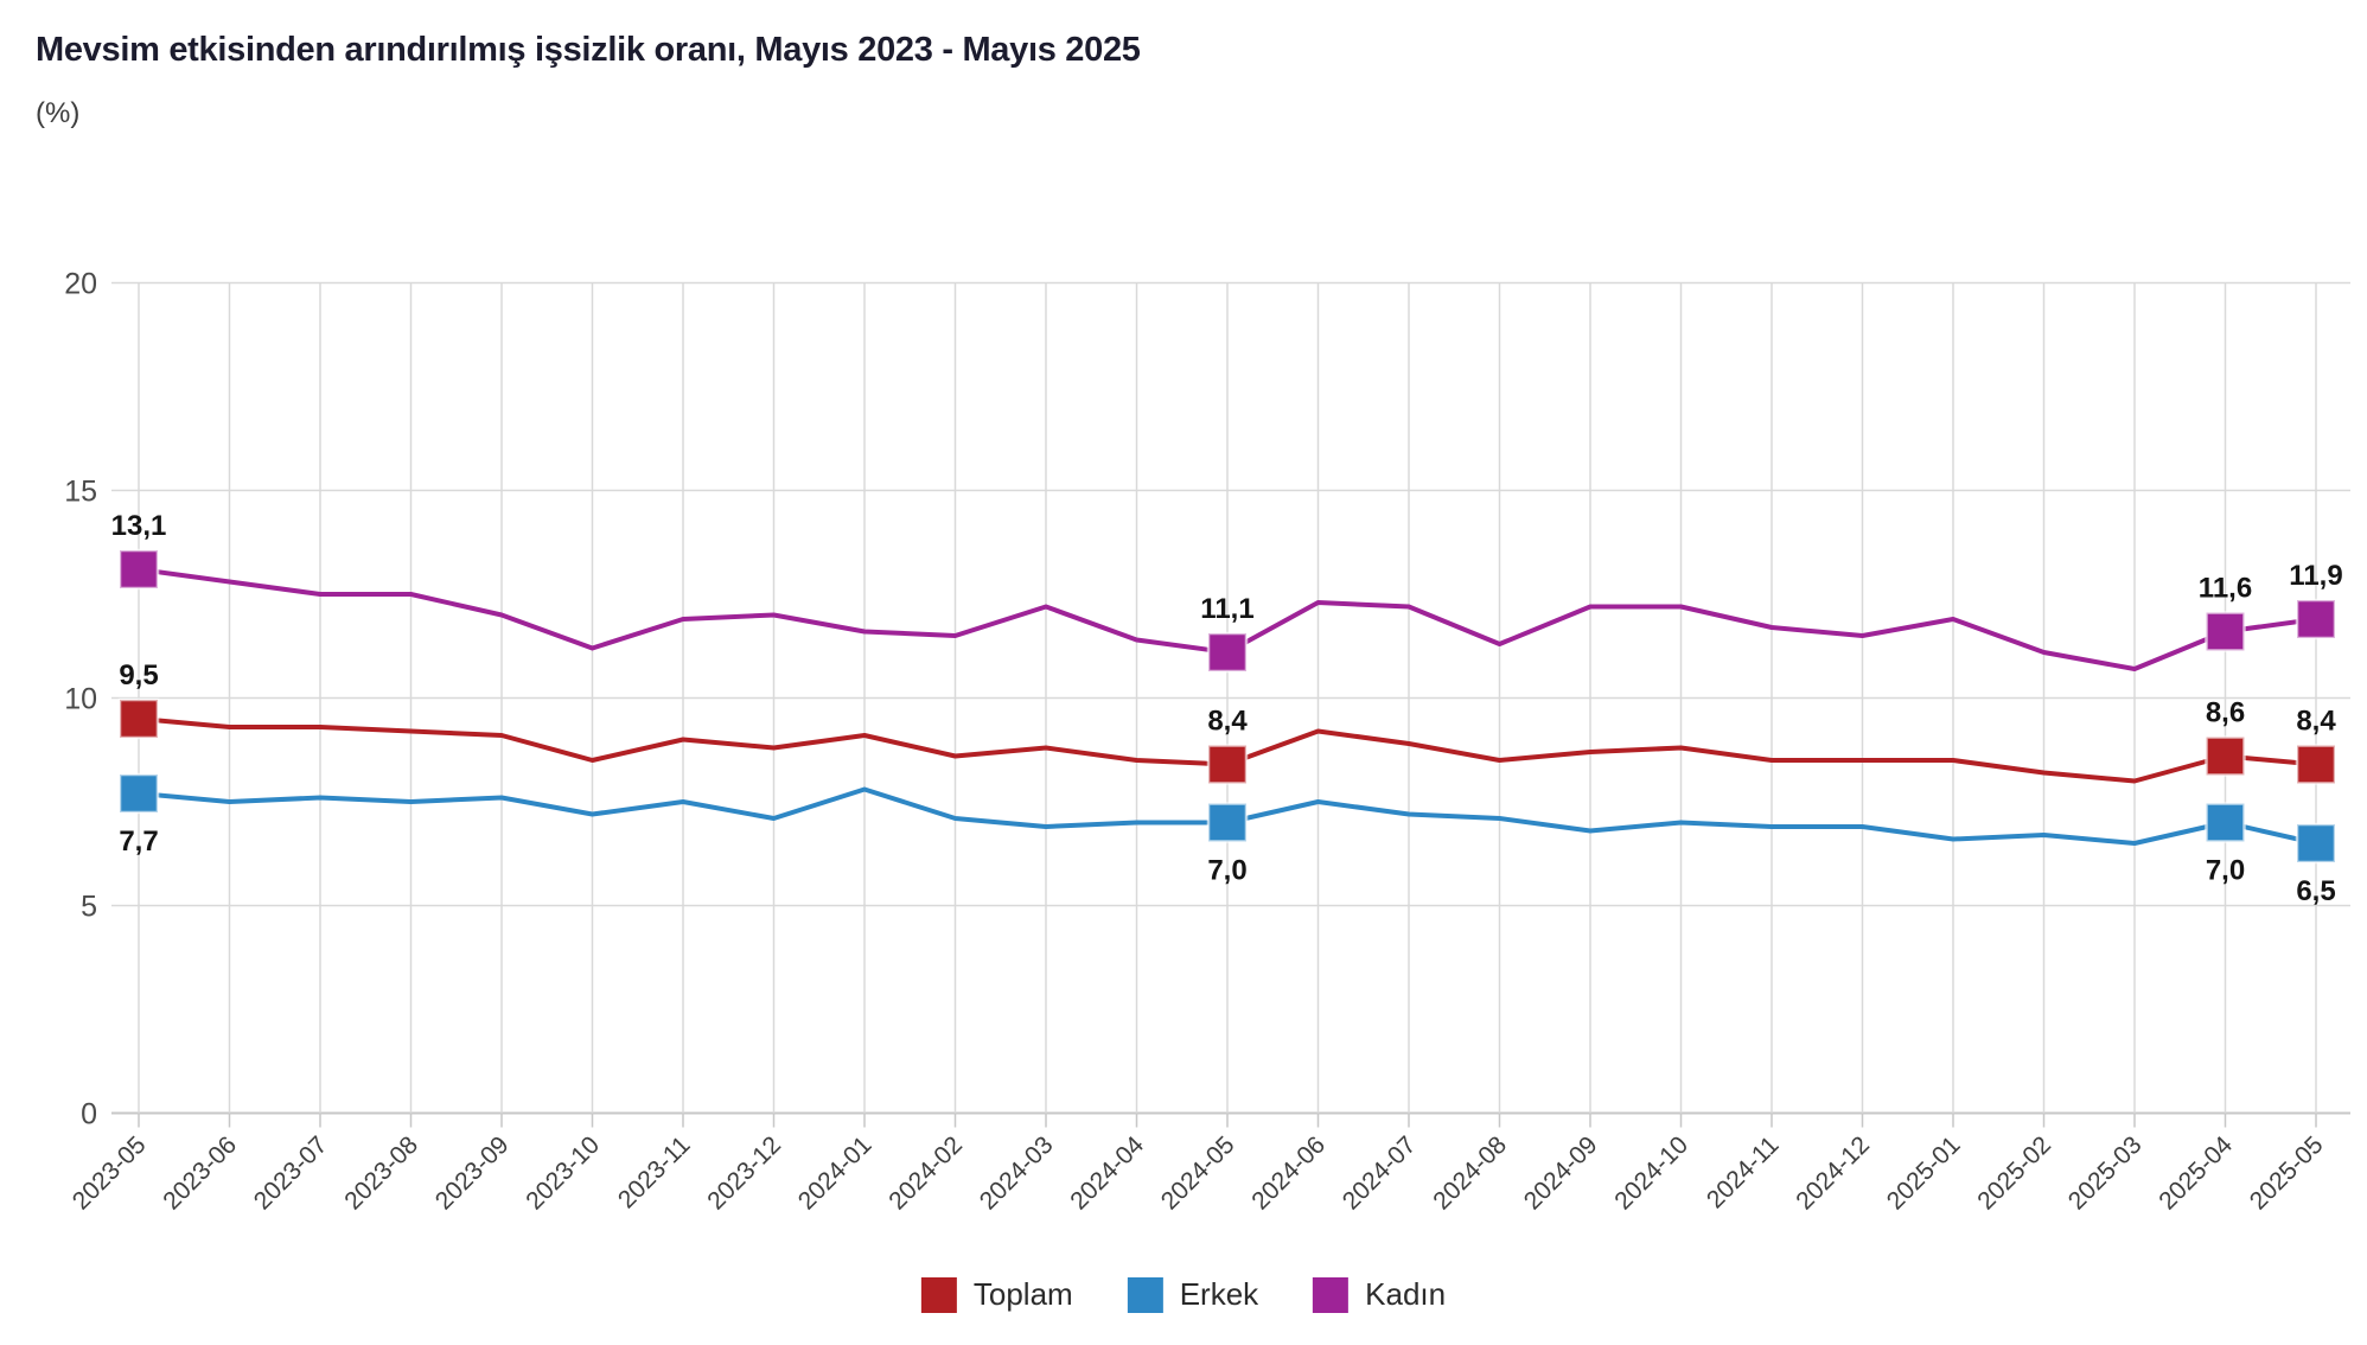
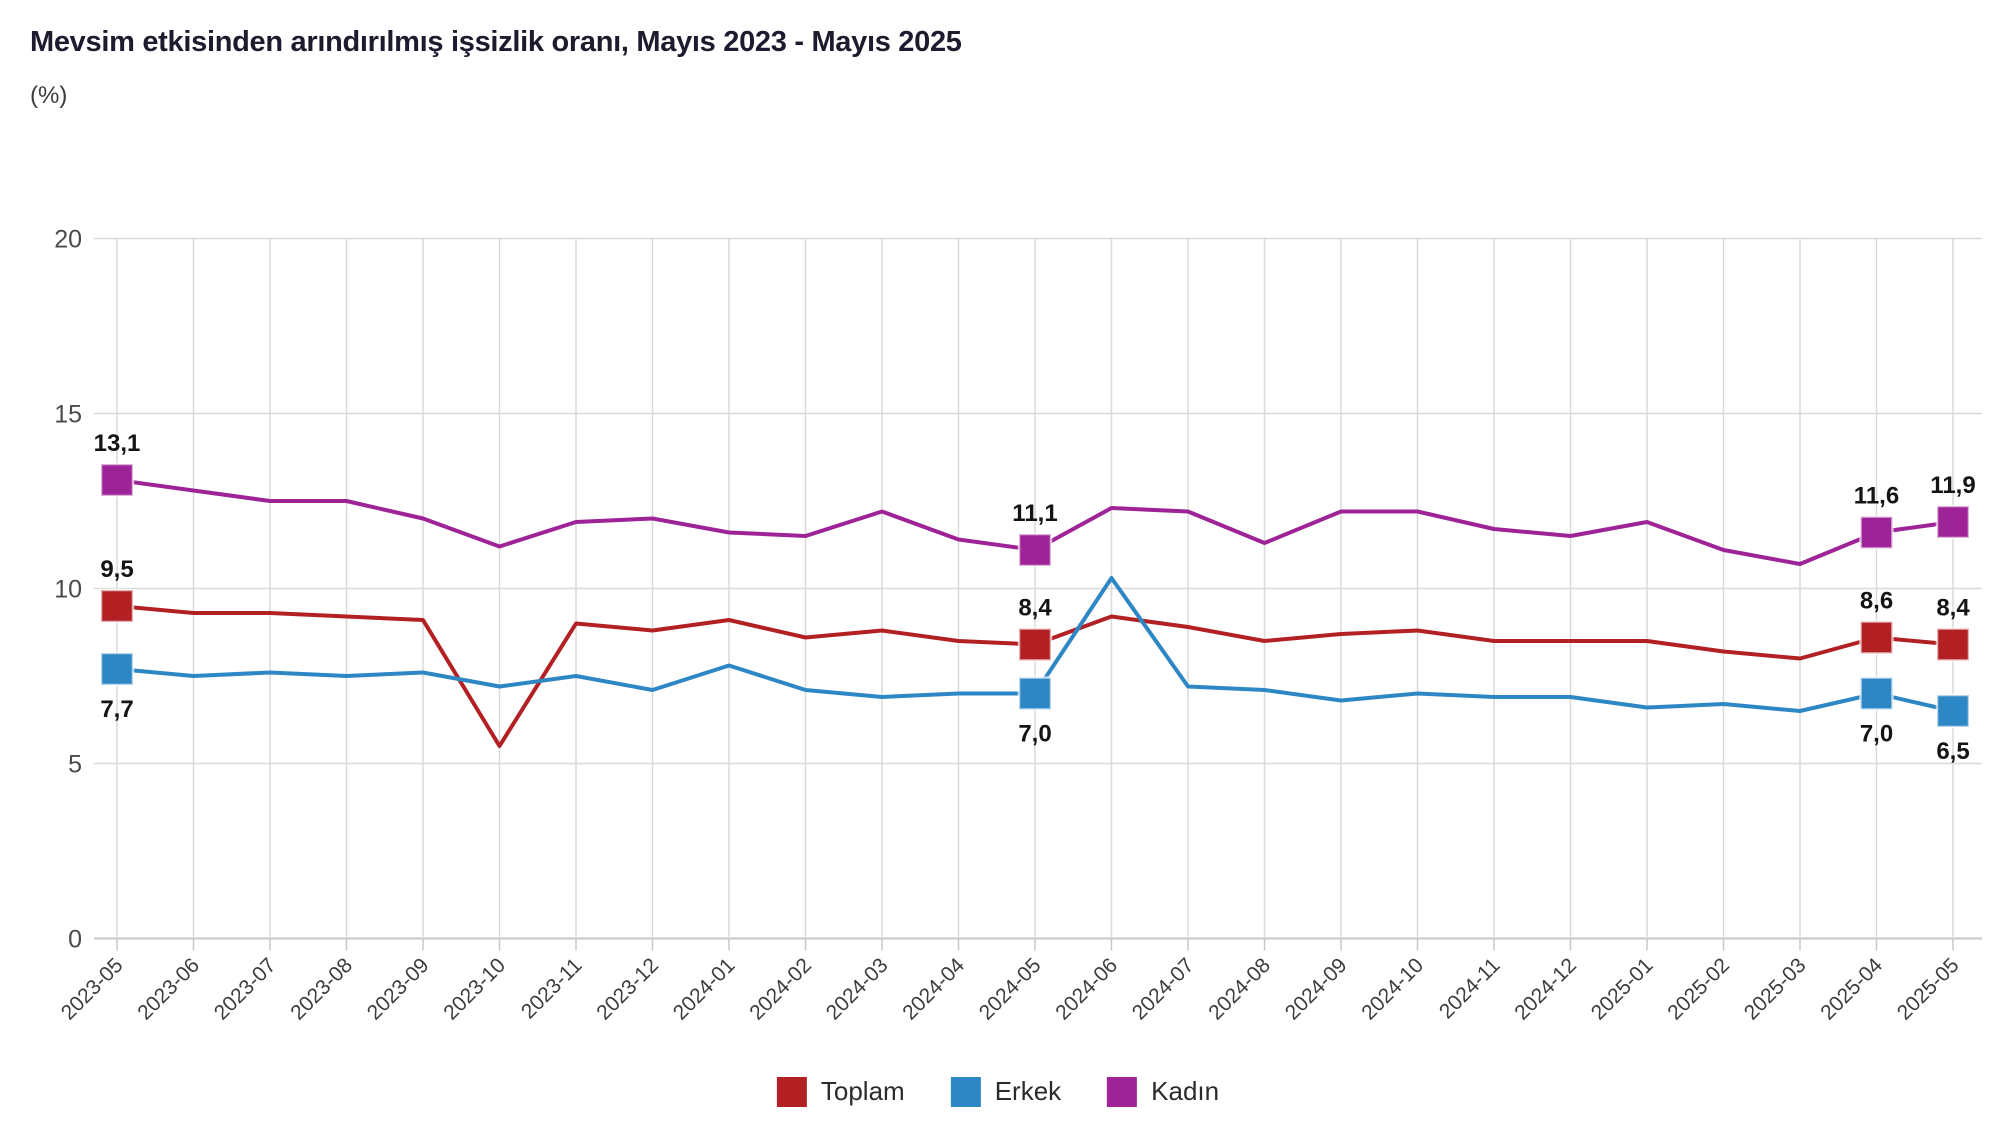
Toplam/2023-10: 8.5 -> 5.5
Erkek/2024-06: 7.5 -> 10.3
